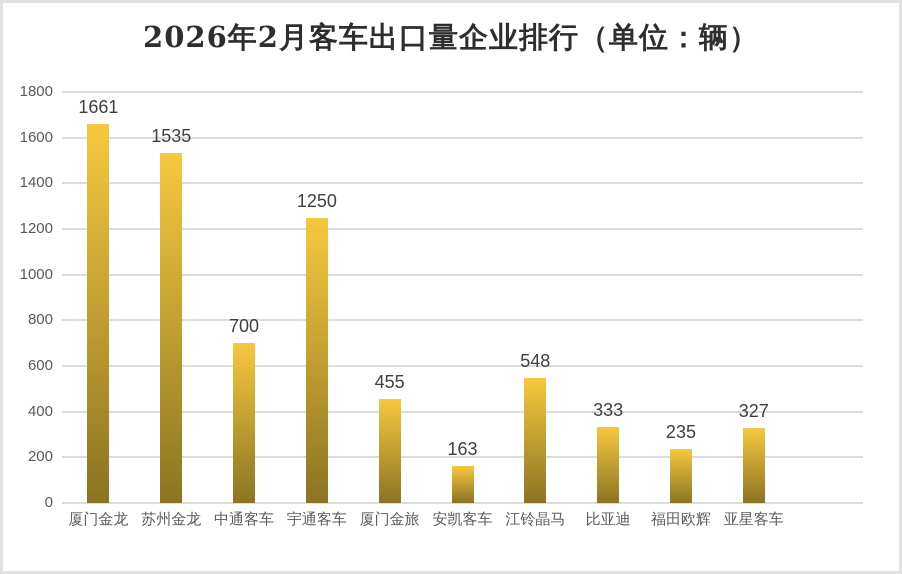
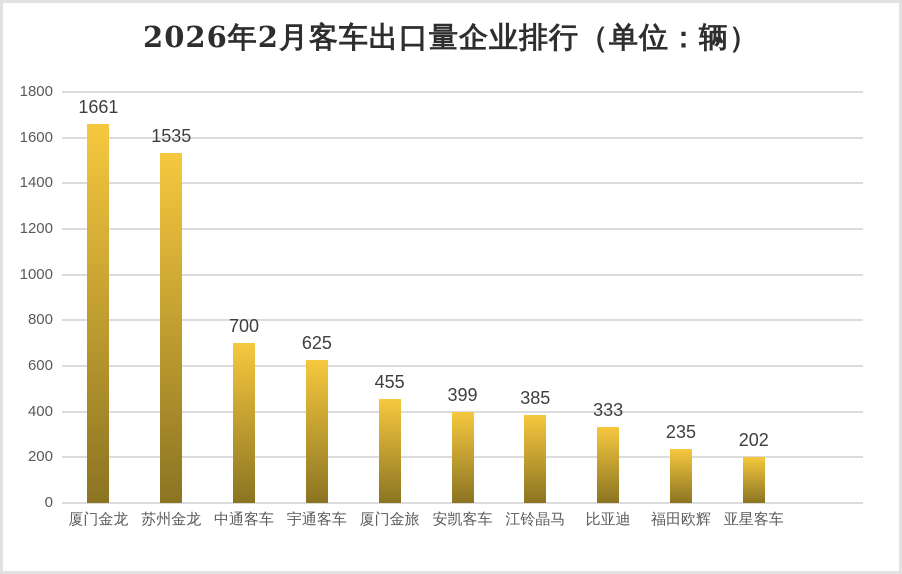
宇通客车: 1250 -> 625
安凯客车: 163 -> 399
江铃晶马: 548 -> 385
亚星客车: 327 -> 202
